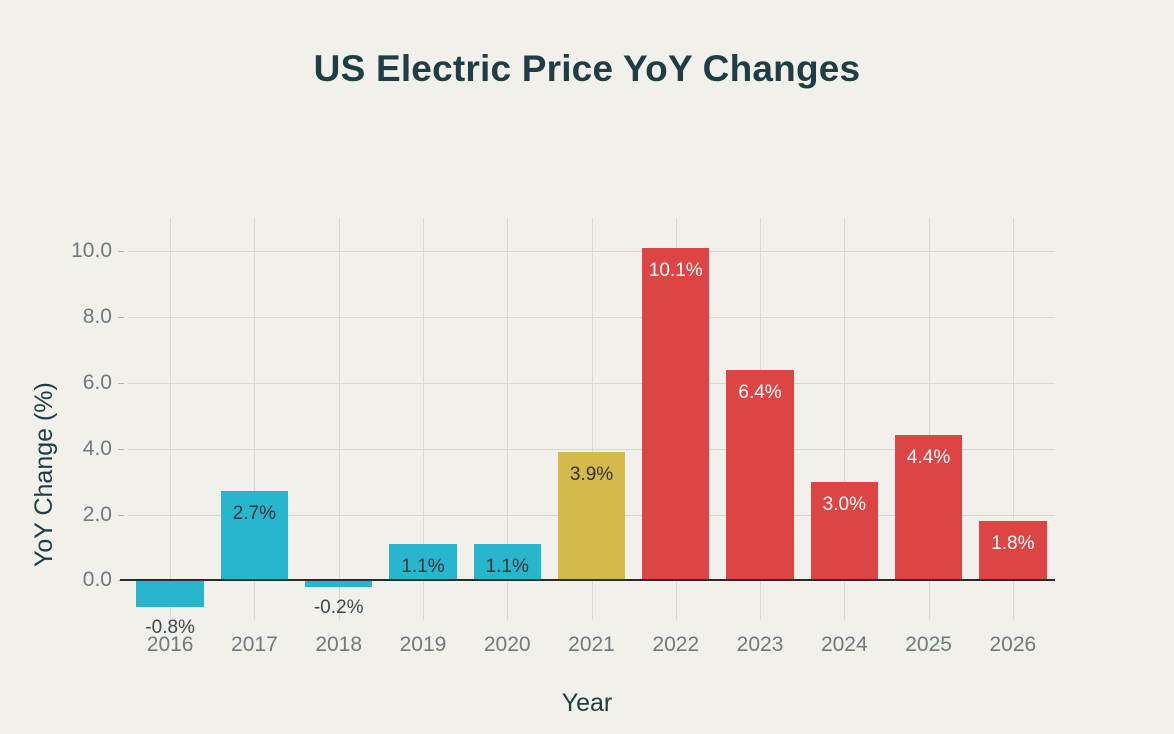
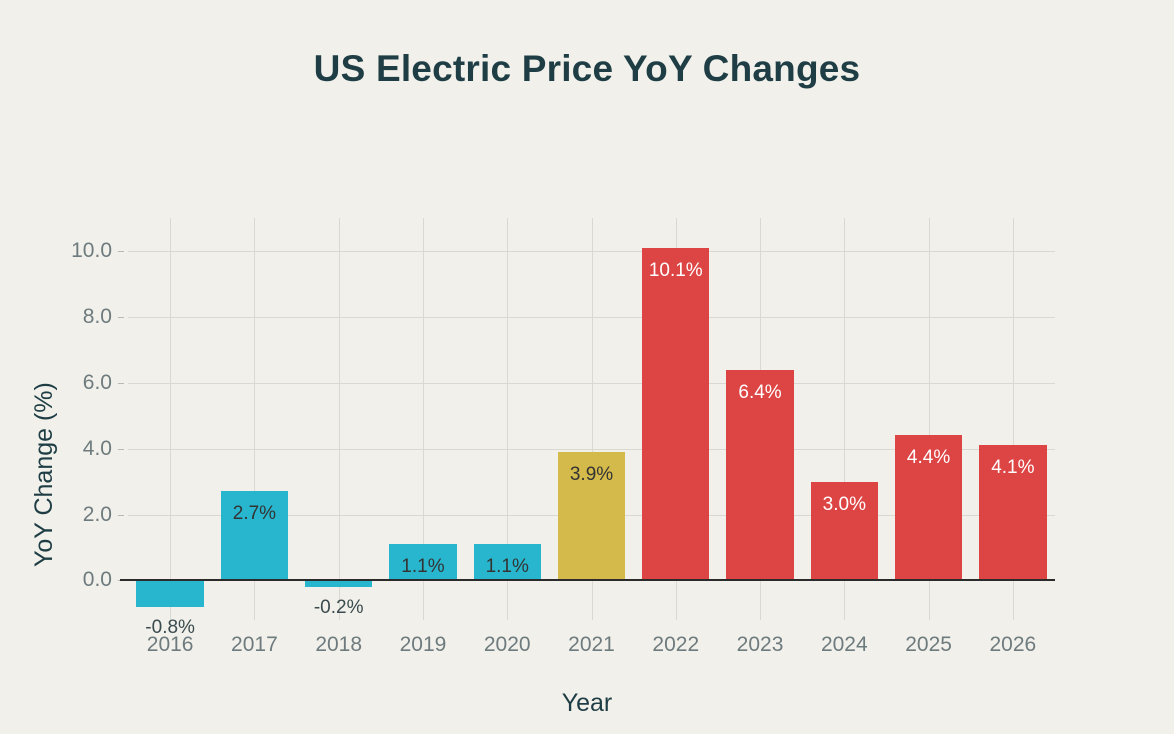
2026: 1.8% -> 4.1%
